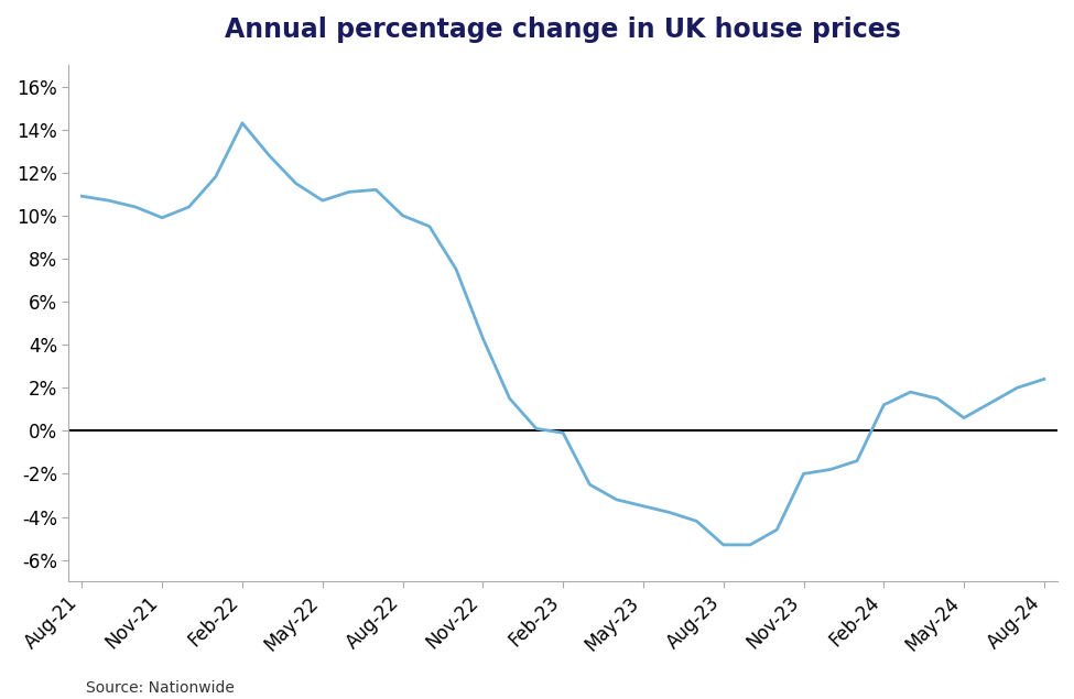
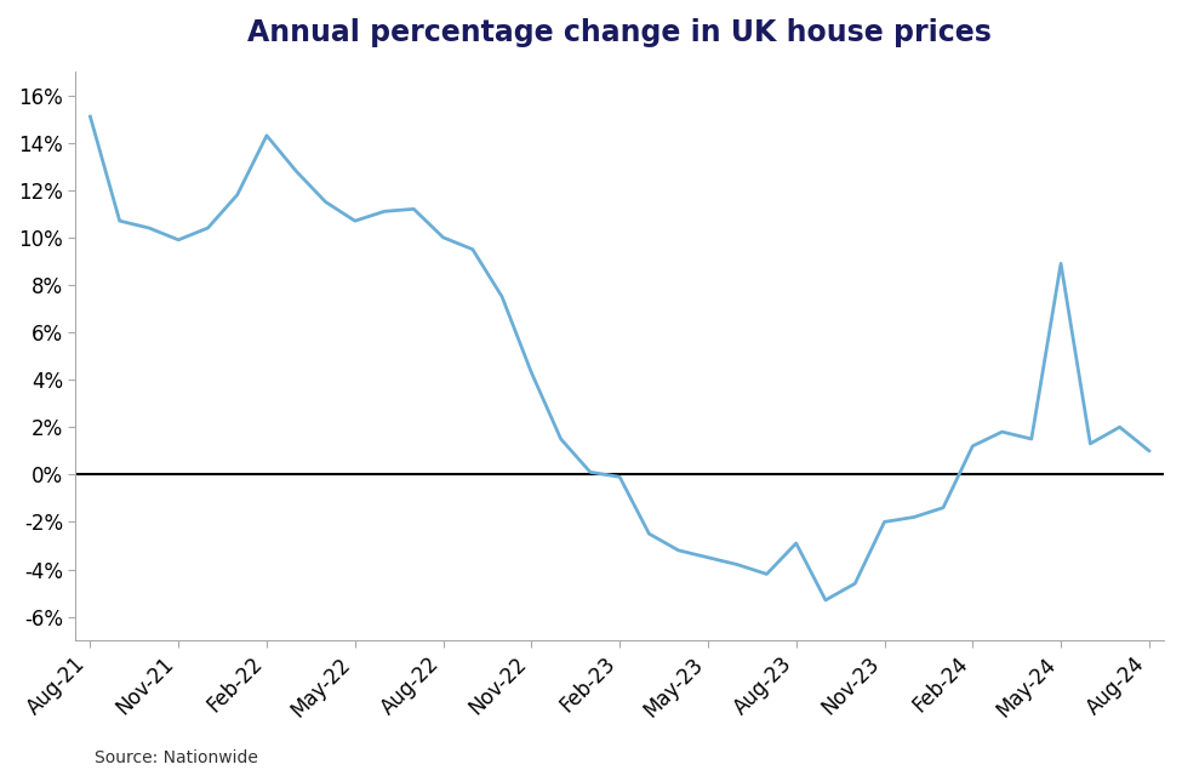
Aug-21: 10.9% -> 15.1%
Aug-23: -5.3% -> -2.9%
May-24: 0.6% -> 8.9%
Aug-24: 2.4% -> 1.0%
